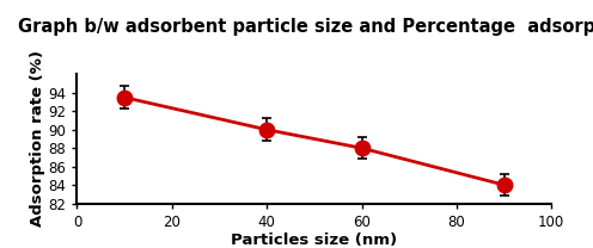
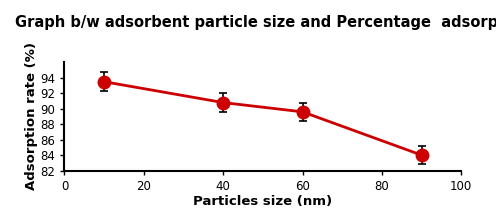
40: 90.0 -> 90.8
60: 88.0 -> 89.6
